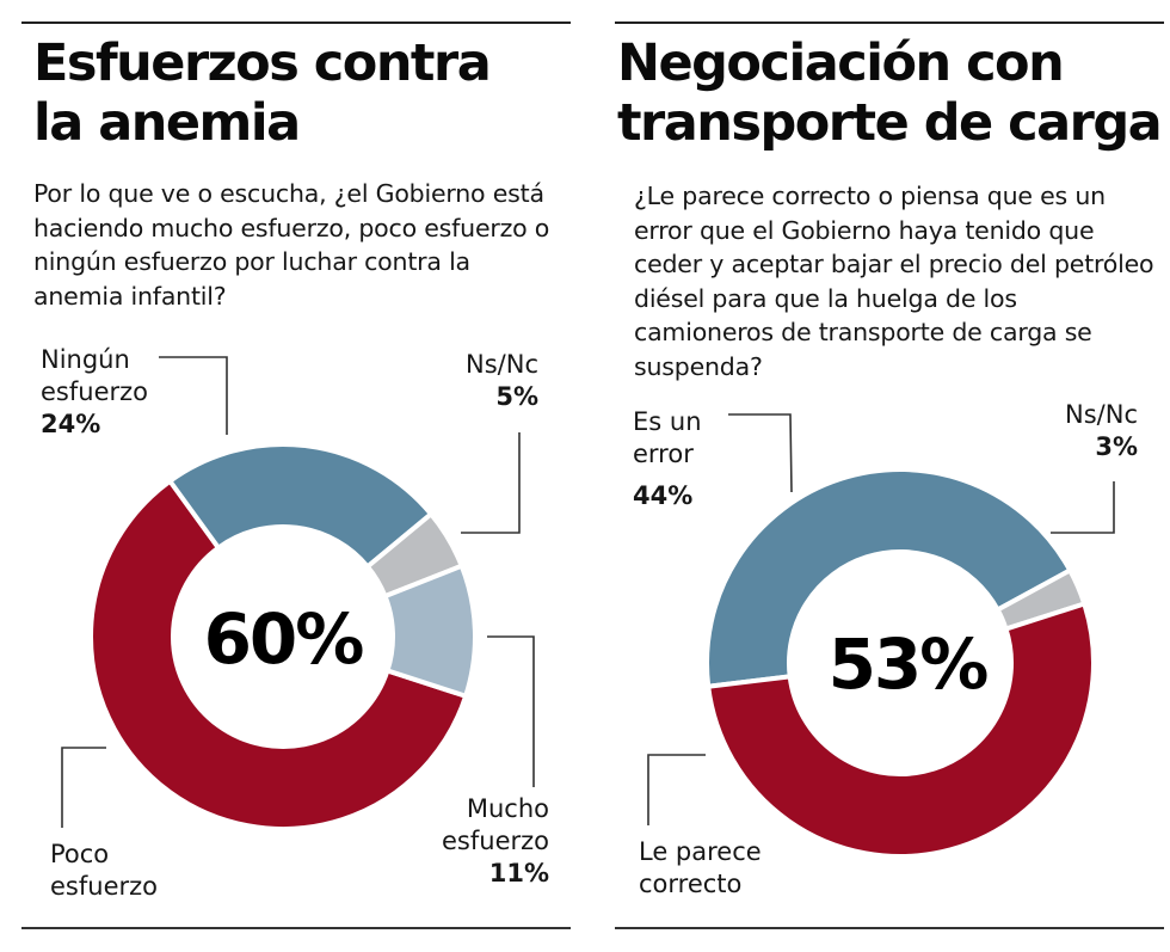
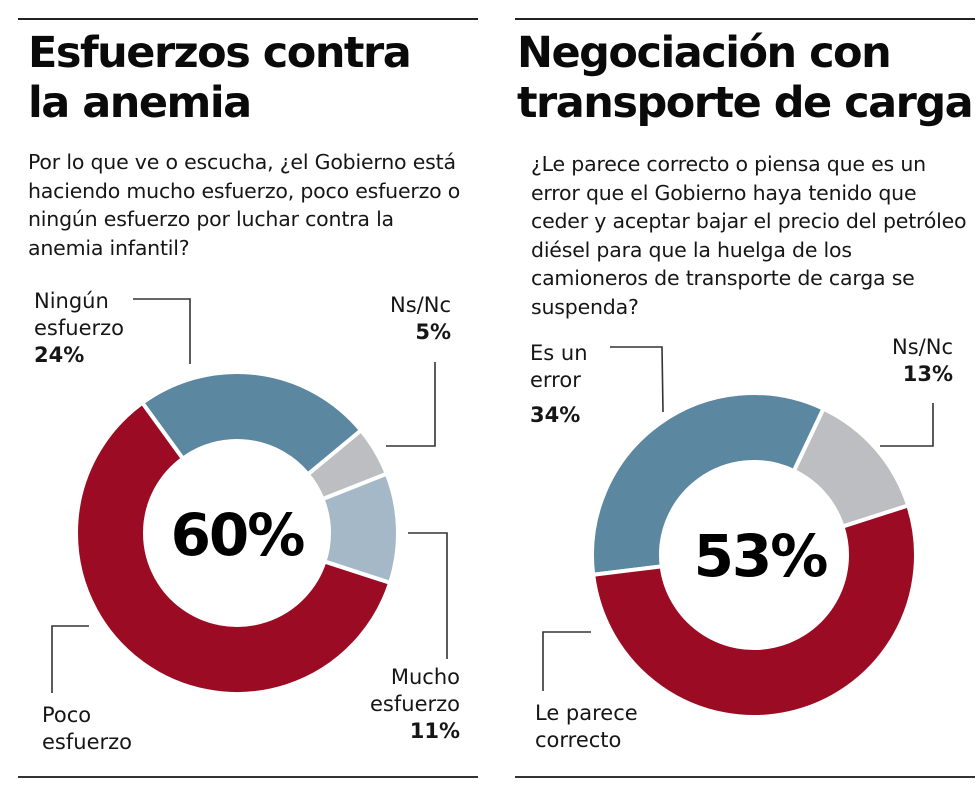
Negociación con transporte de carga/Es un error: 44% -> 34%
Negociación con transporte de carga/Ns/Nc: 3% -> 13%
